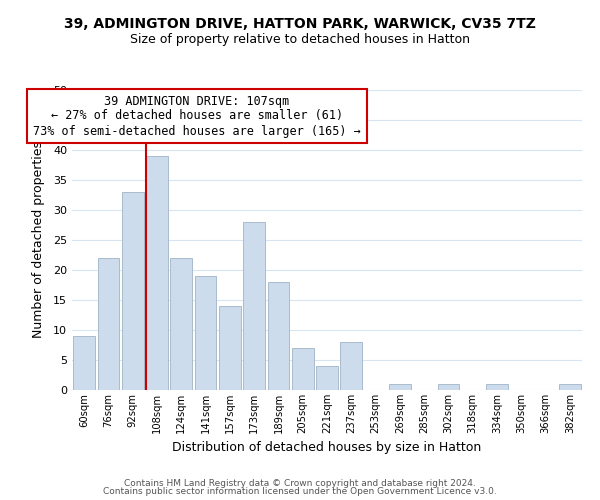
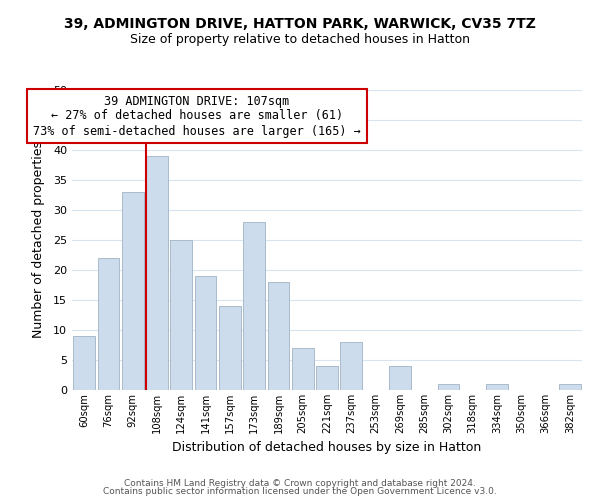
124sqm: 22 -> 25
269sqm: 1 -> 4
